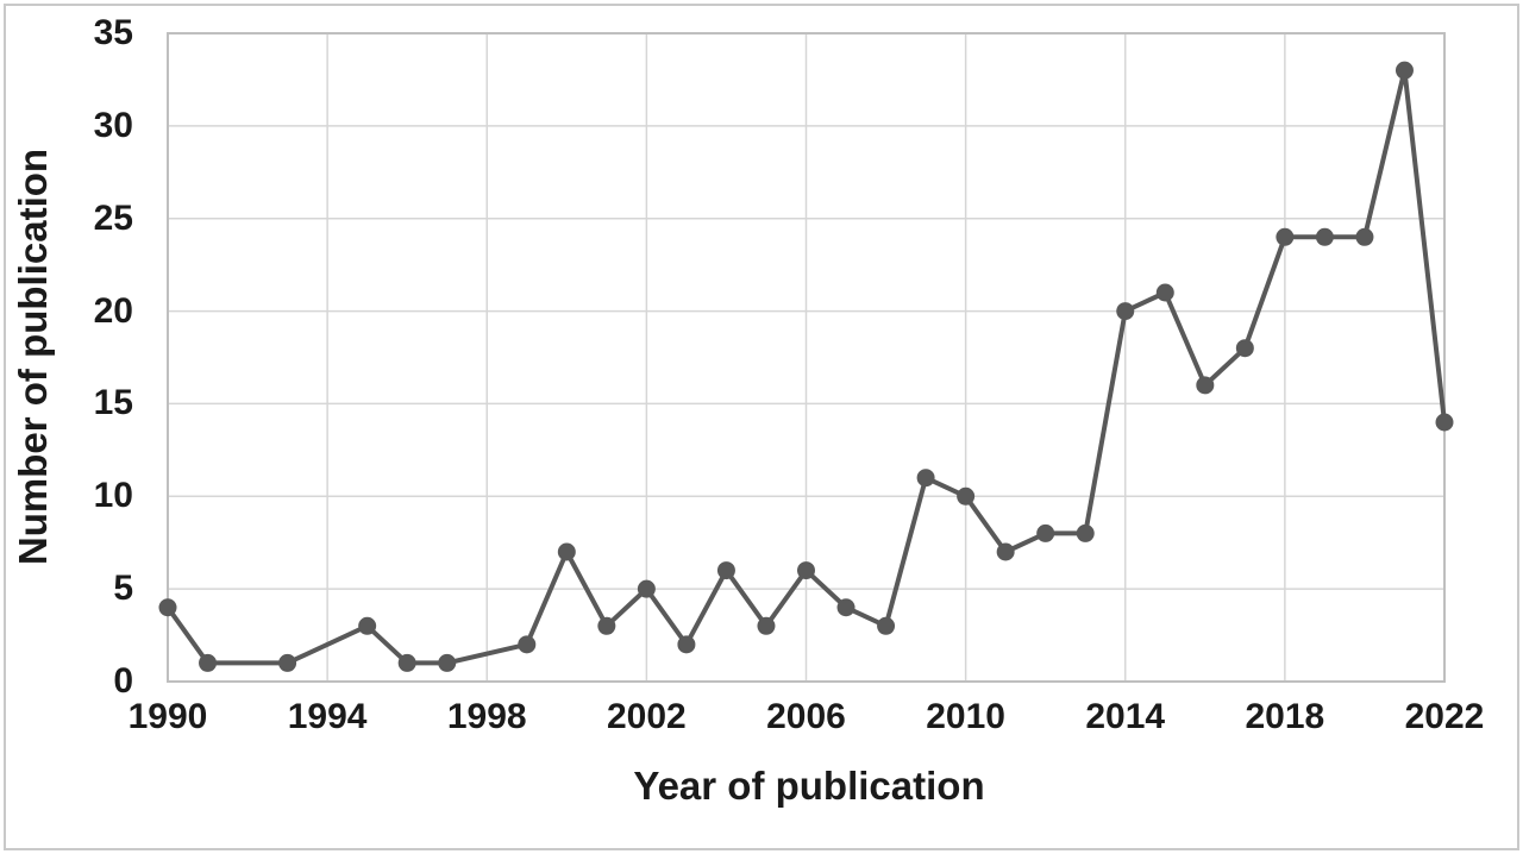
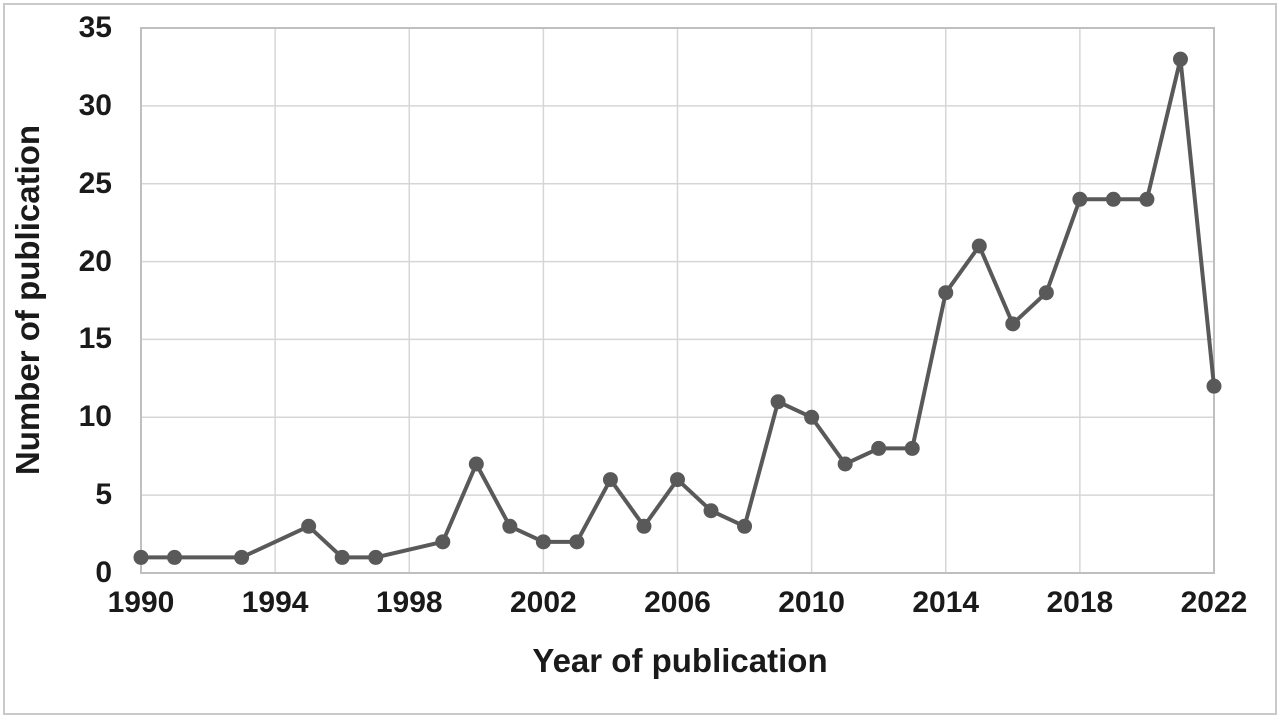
1990: 4 -> 1
2002: 5 -> 2
2014: 20 -> 18
2022: 14 -> 12
